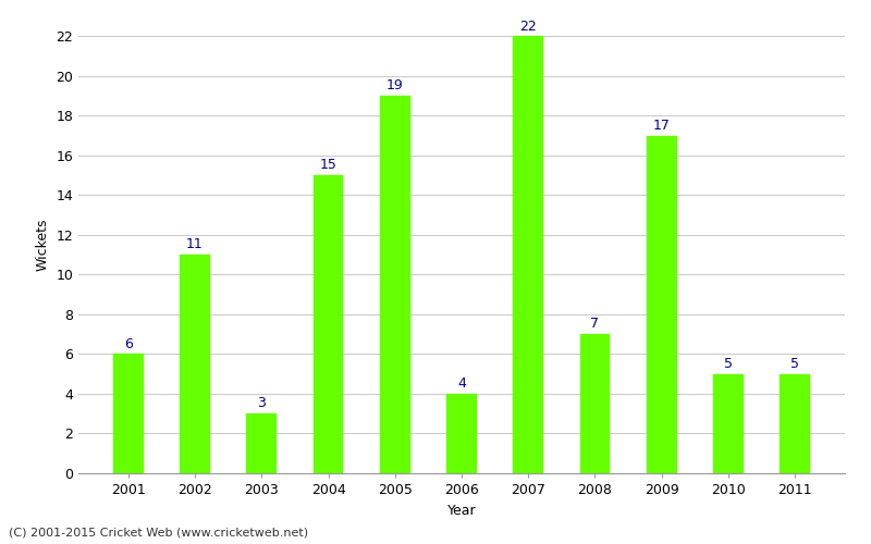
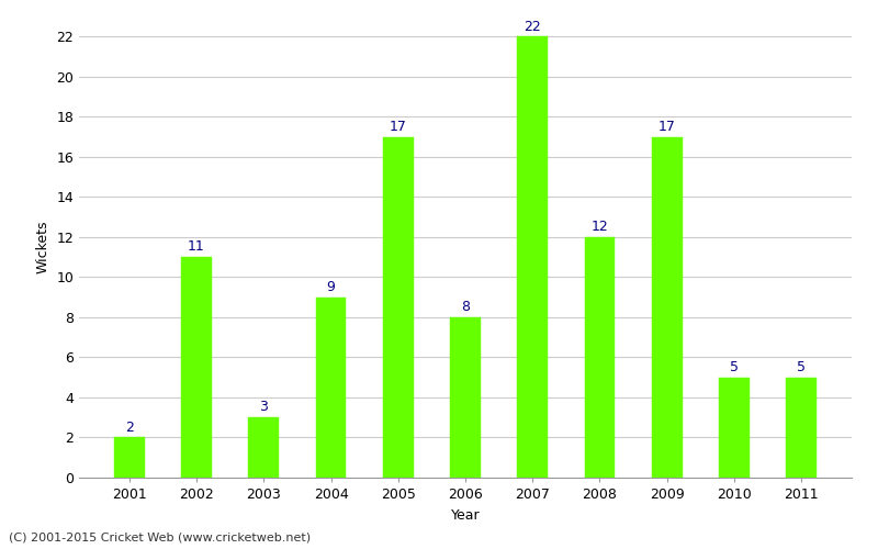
2001: 6 -> 2
2004: 15 -> 9
2005: 19 -> 17
2006: 4 -> 8
2008: 7 -> 12
